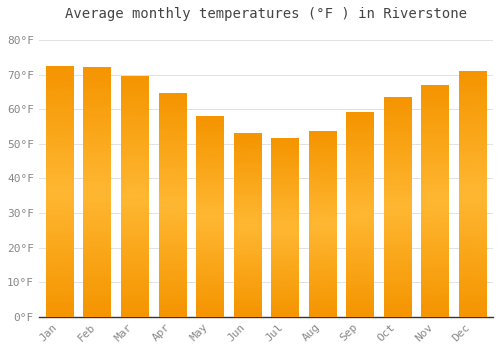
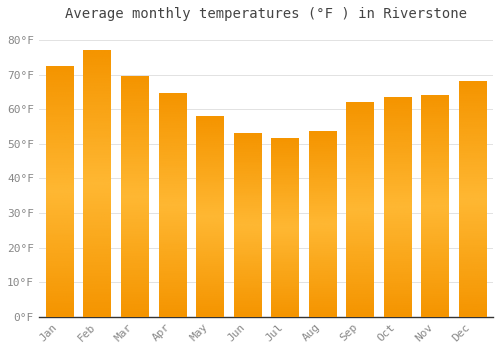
Feb: 72.0°F -> 77.0°F
Sep: 59.0°F -> 62.0°F
Nov: 67.0°F -> 64.0°F
Dec: 71.0°F -> 68.0°F
